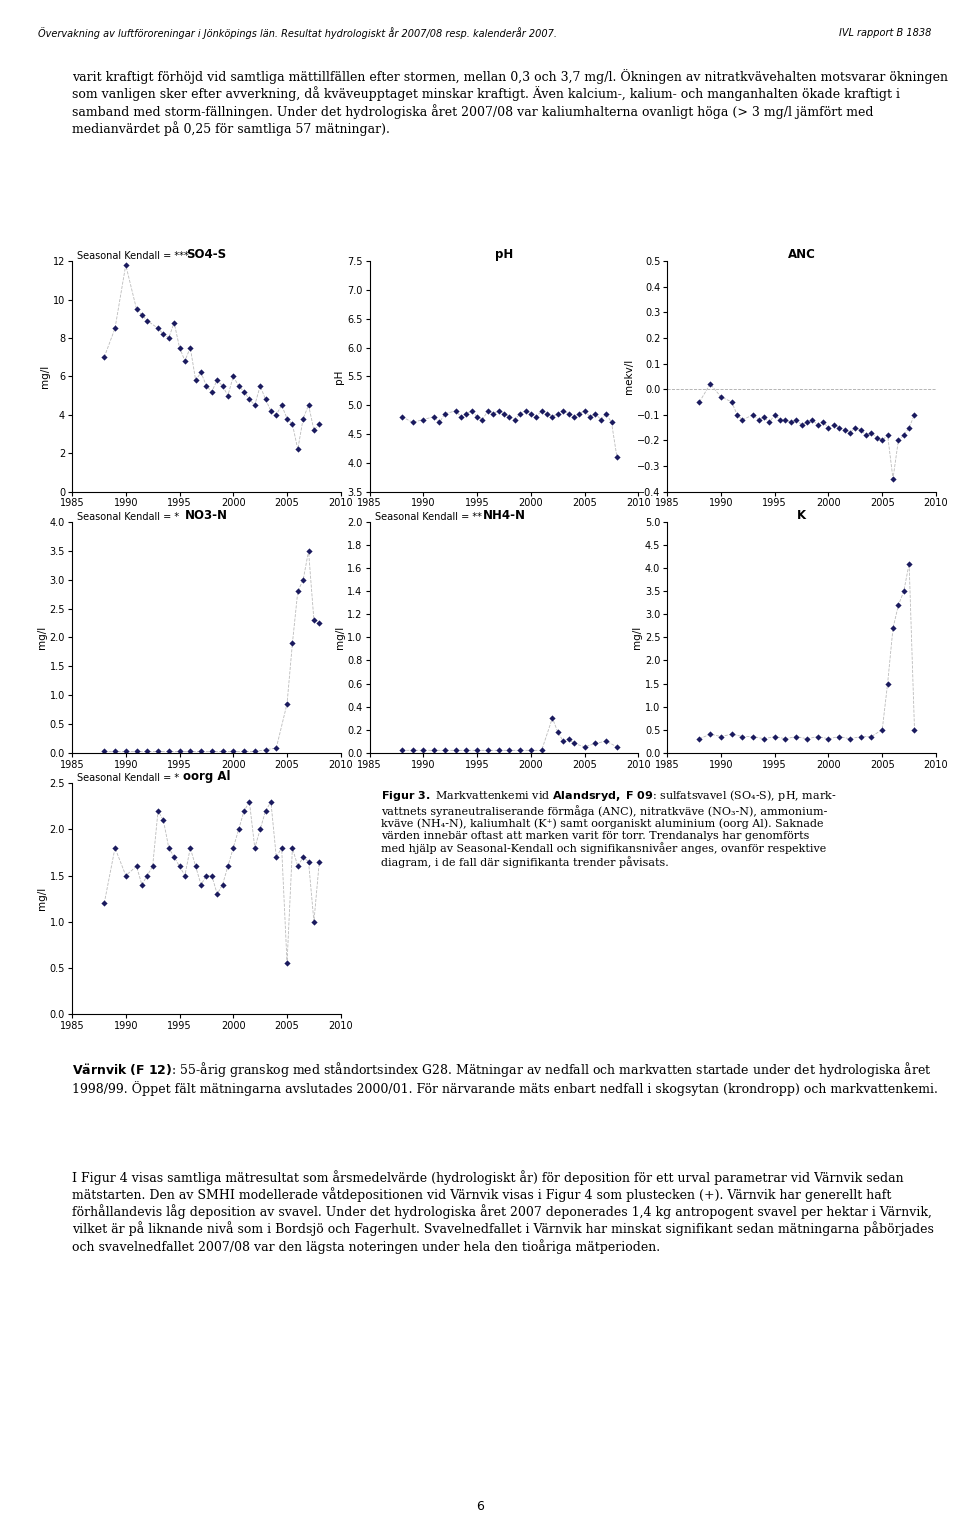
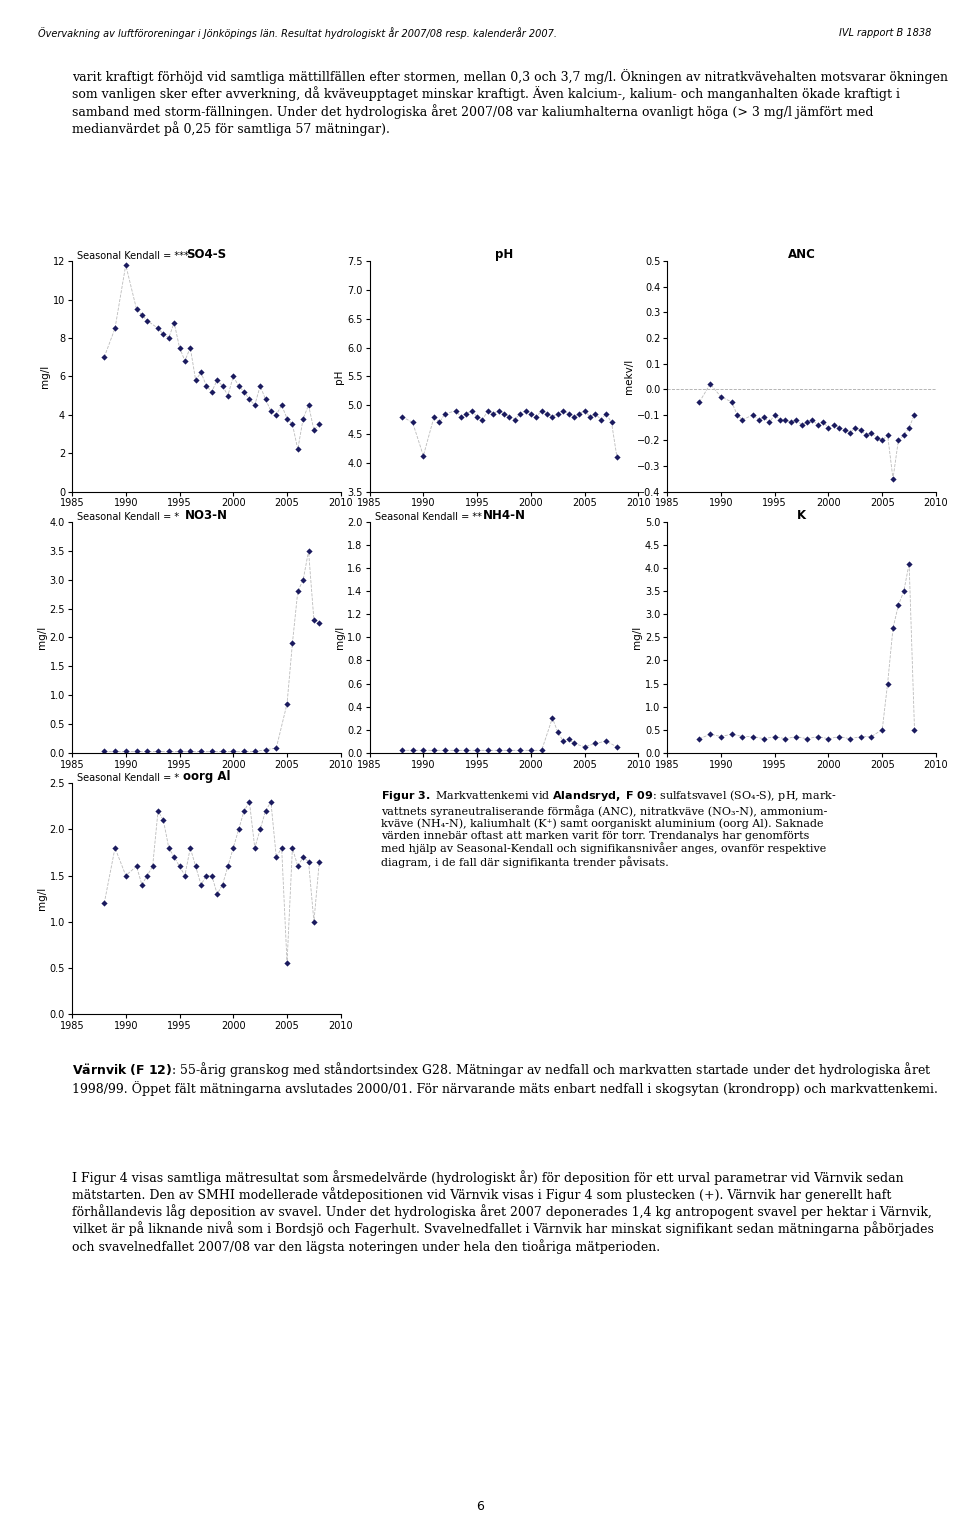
pH/1990: 4.75 -> 4.12
